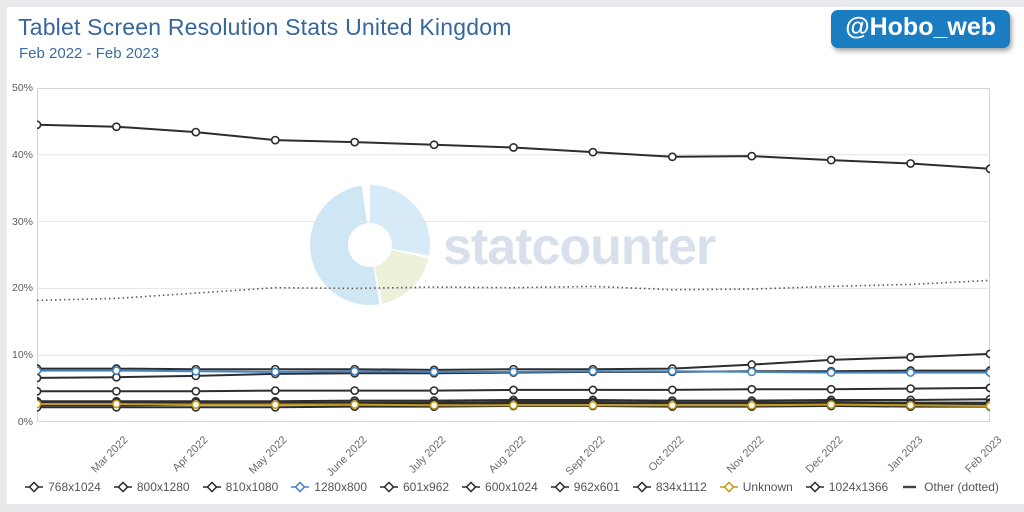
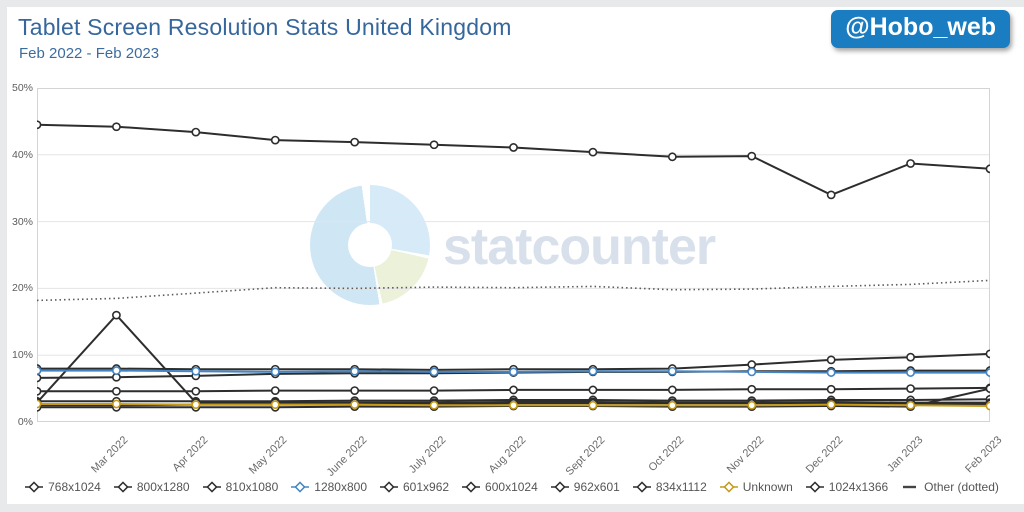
962x601/Mar 2022: 3% -> 16%
768x1024/Dec 2022: 39% -> 34%
1024x1366/Feb 2023: 2% -> 5%
